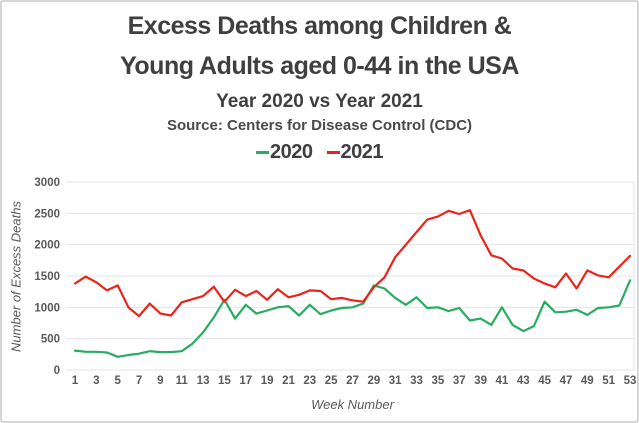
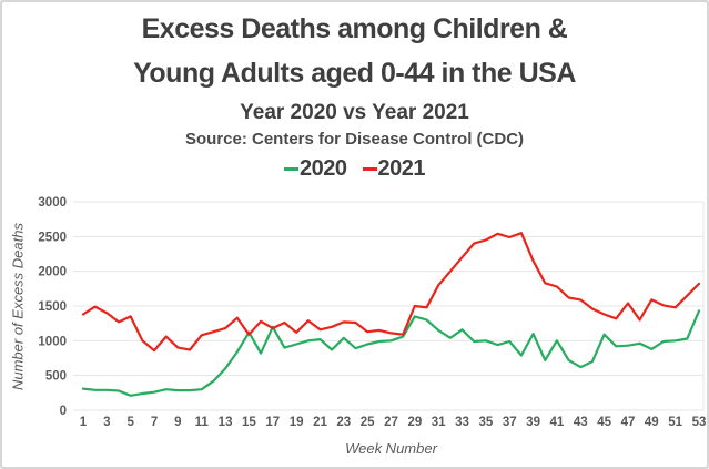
2020/17: 1000 -> 1200
2021/29: 1300 -> 1500
2020/39: 800 -> 1100
